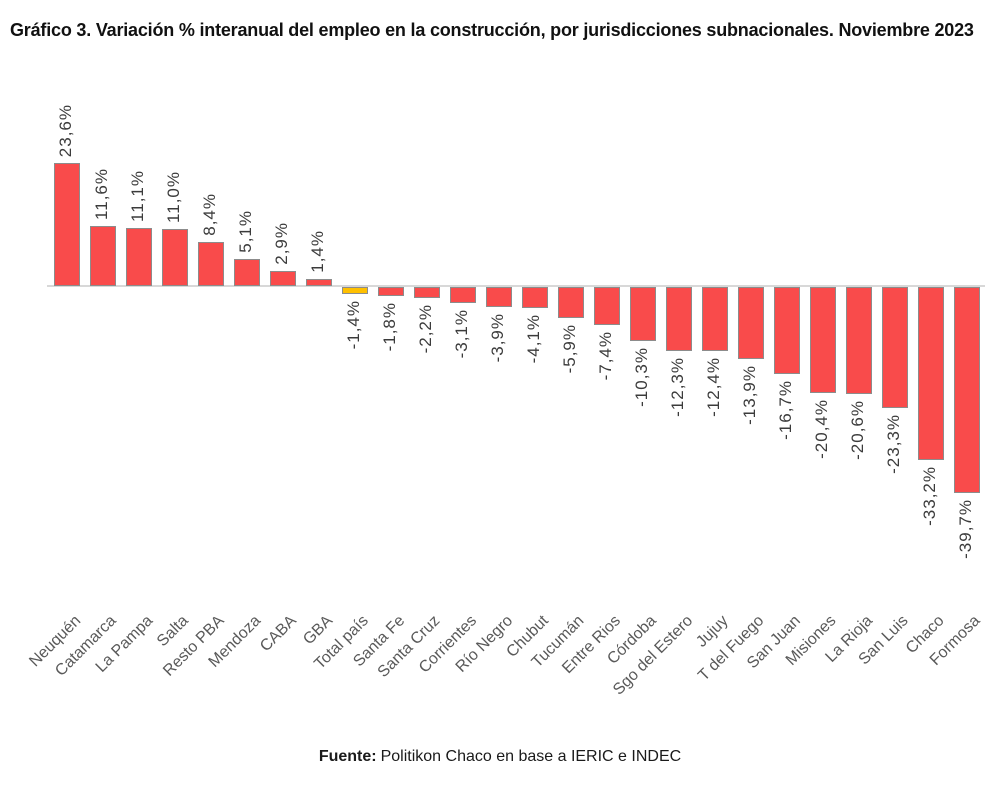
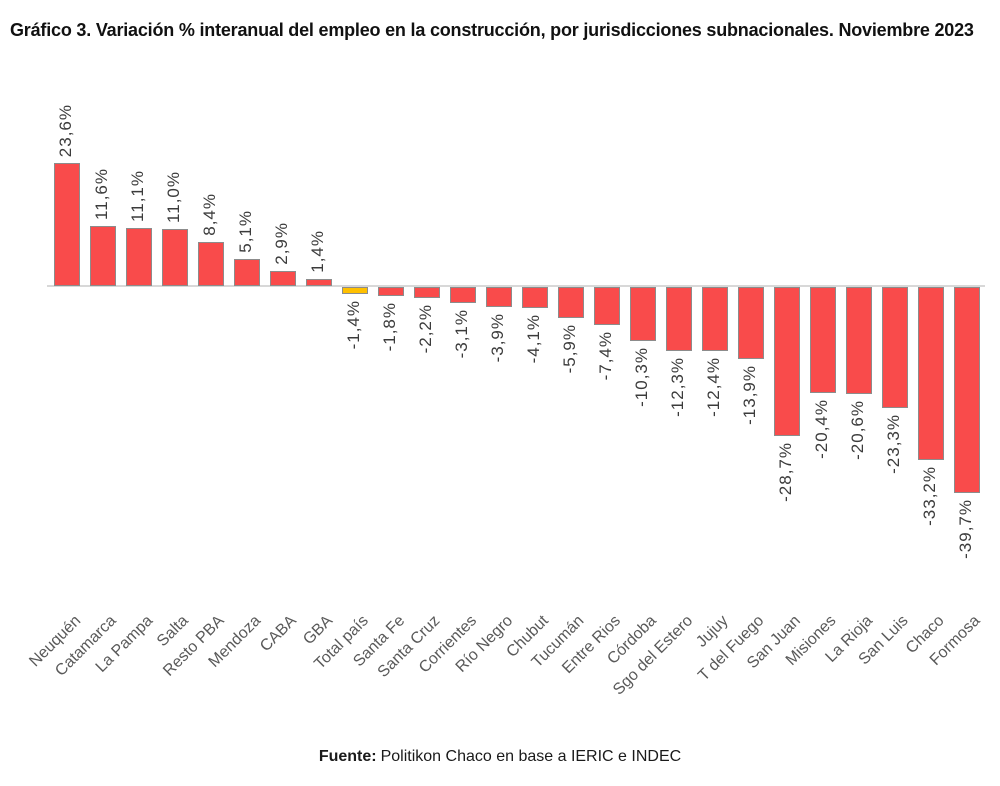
San Juan: -16,7% -> -28,7%
